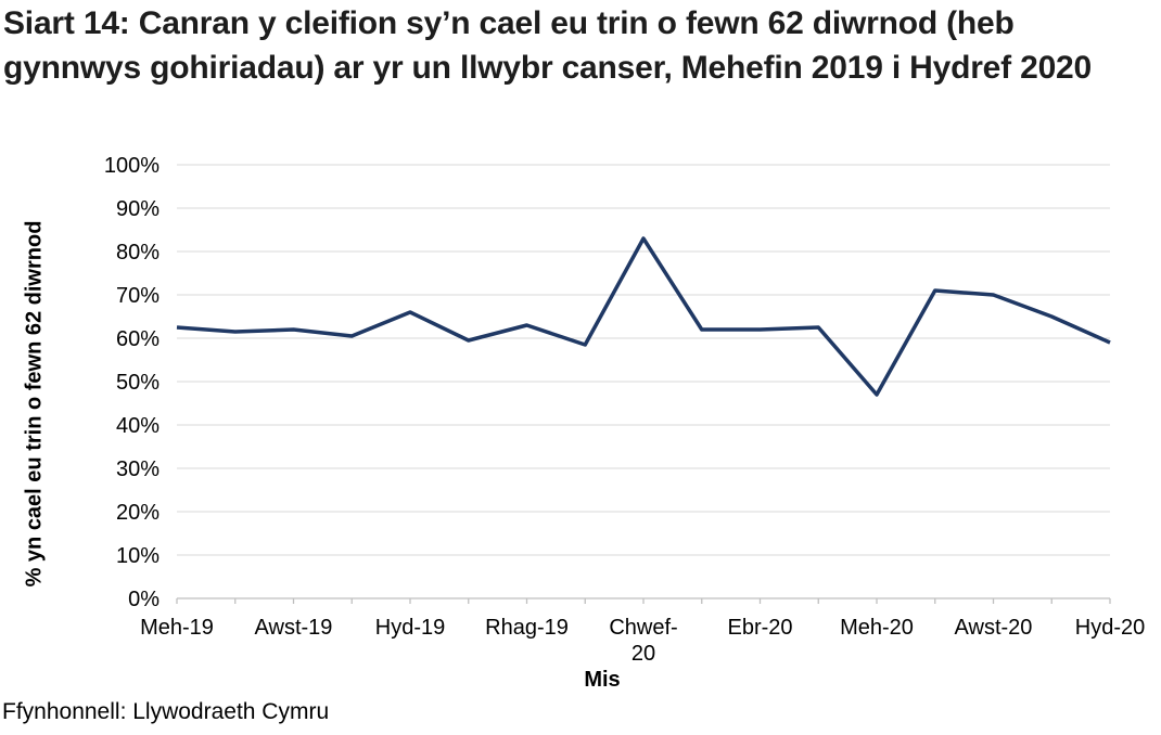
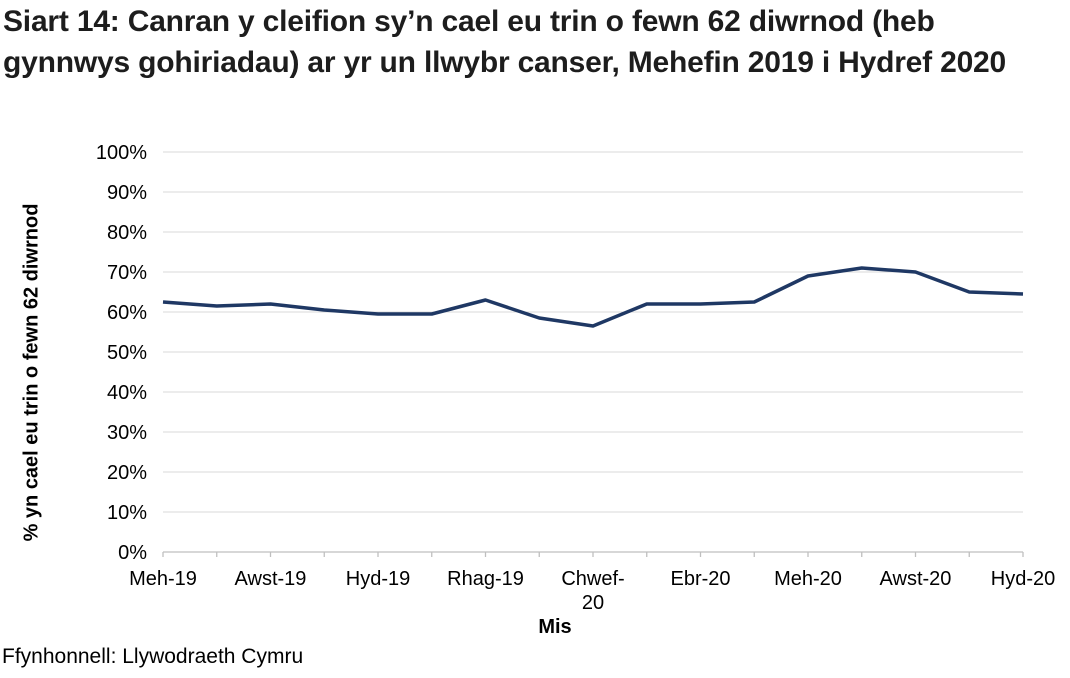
Hyd-19: 66% -> 60%
Chwef-20: 83% -> 56%
Meh-20: 47% -> 69%
Hyd-20: 59% -> 64%
